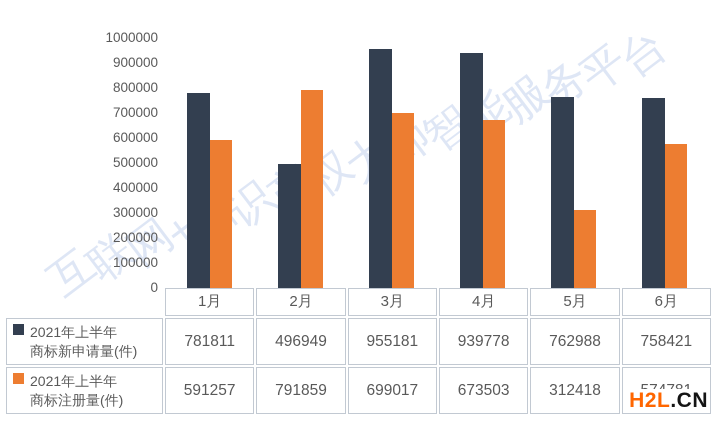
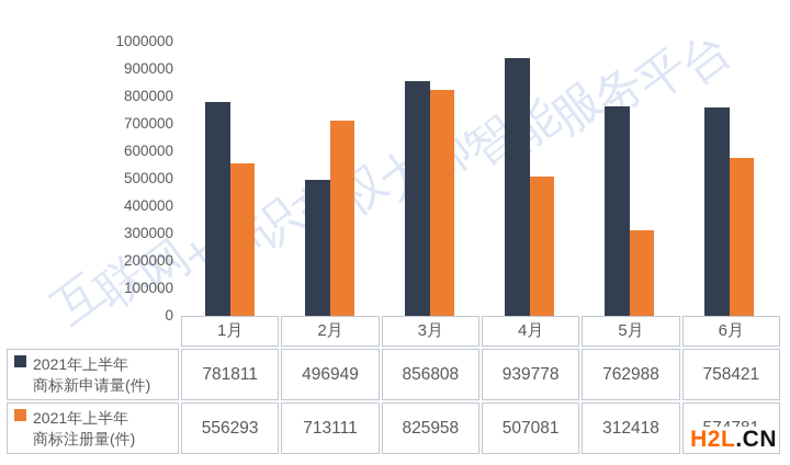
2021年上半年商标注册量(件)/1月: 591257 -> 556293
2021年上半年商标注册量(件)/2月: 791859 -> 713111
2021年上半年商标新申请量(件)/3月: 955181 -> 856808
2021年上半年商标注册量(件)/3月: 699017 -> 825958
2021年上半年商标注册量(件)/4月: 673503 -> 507081
